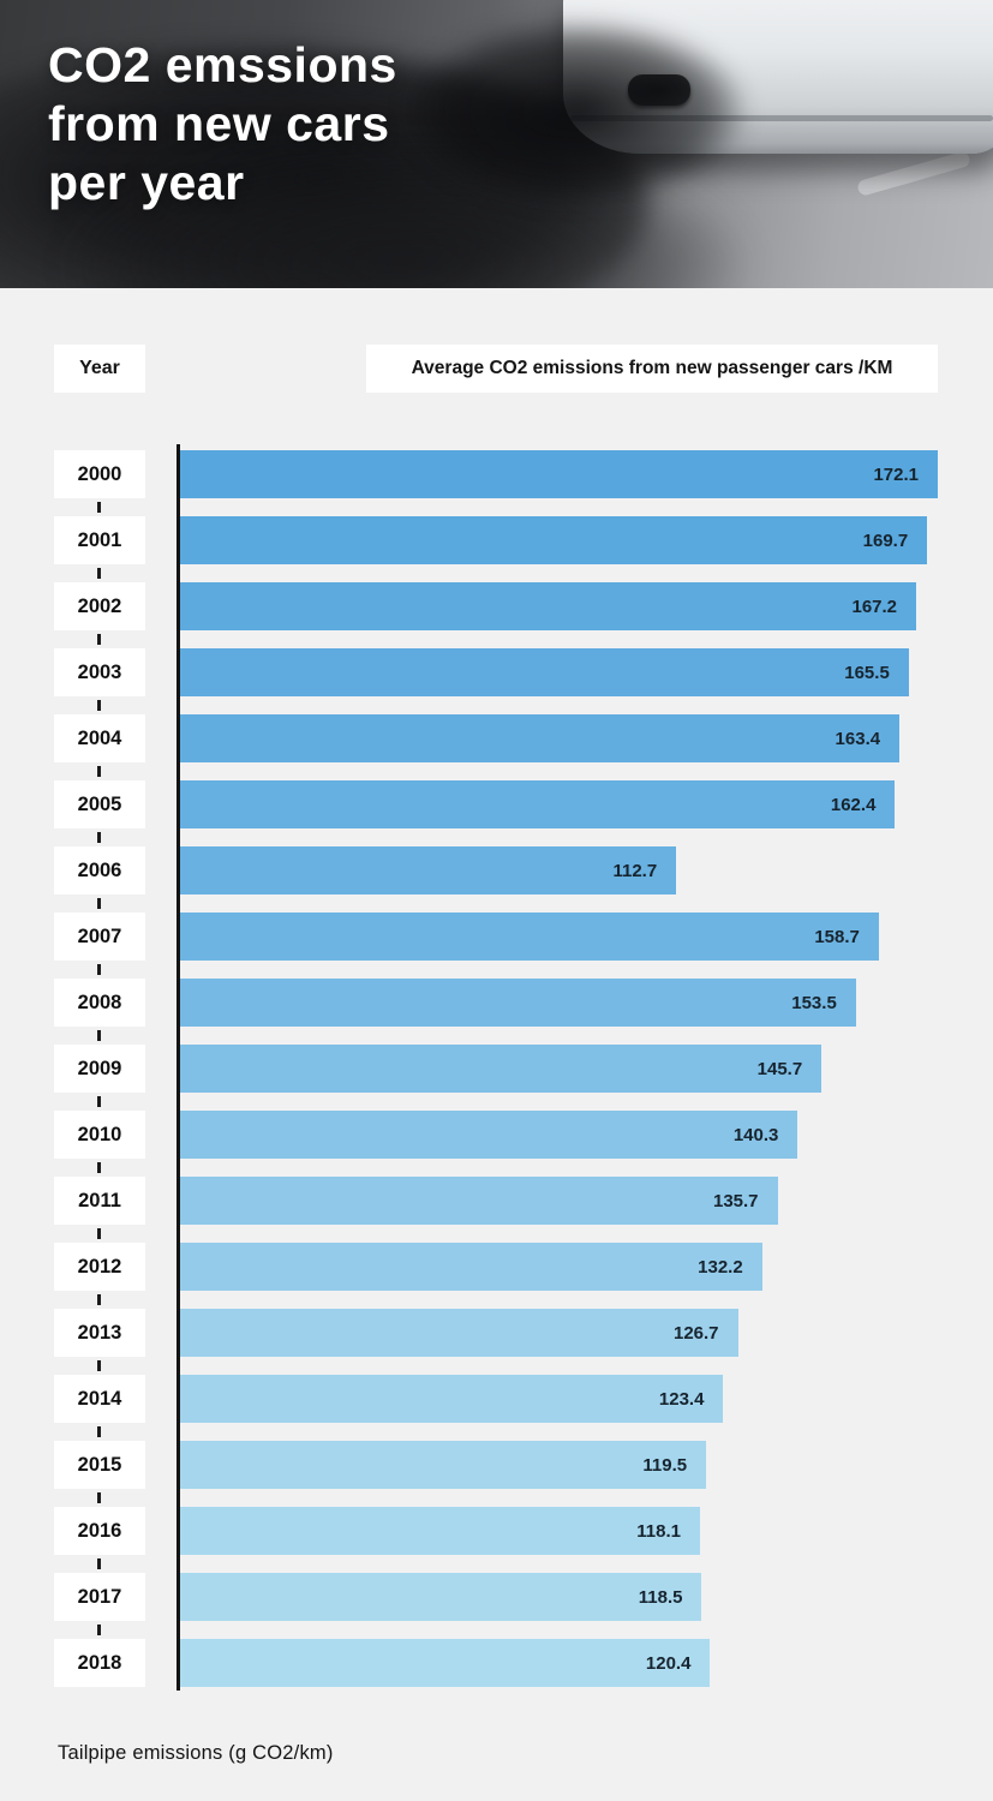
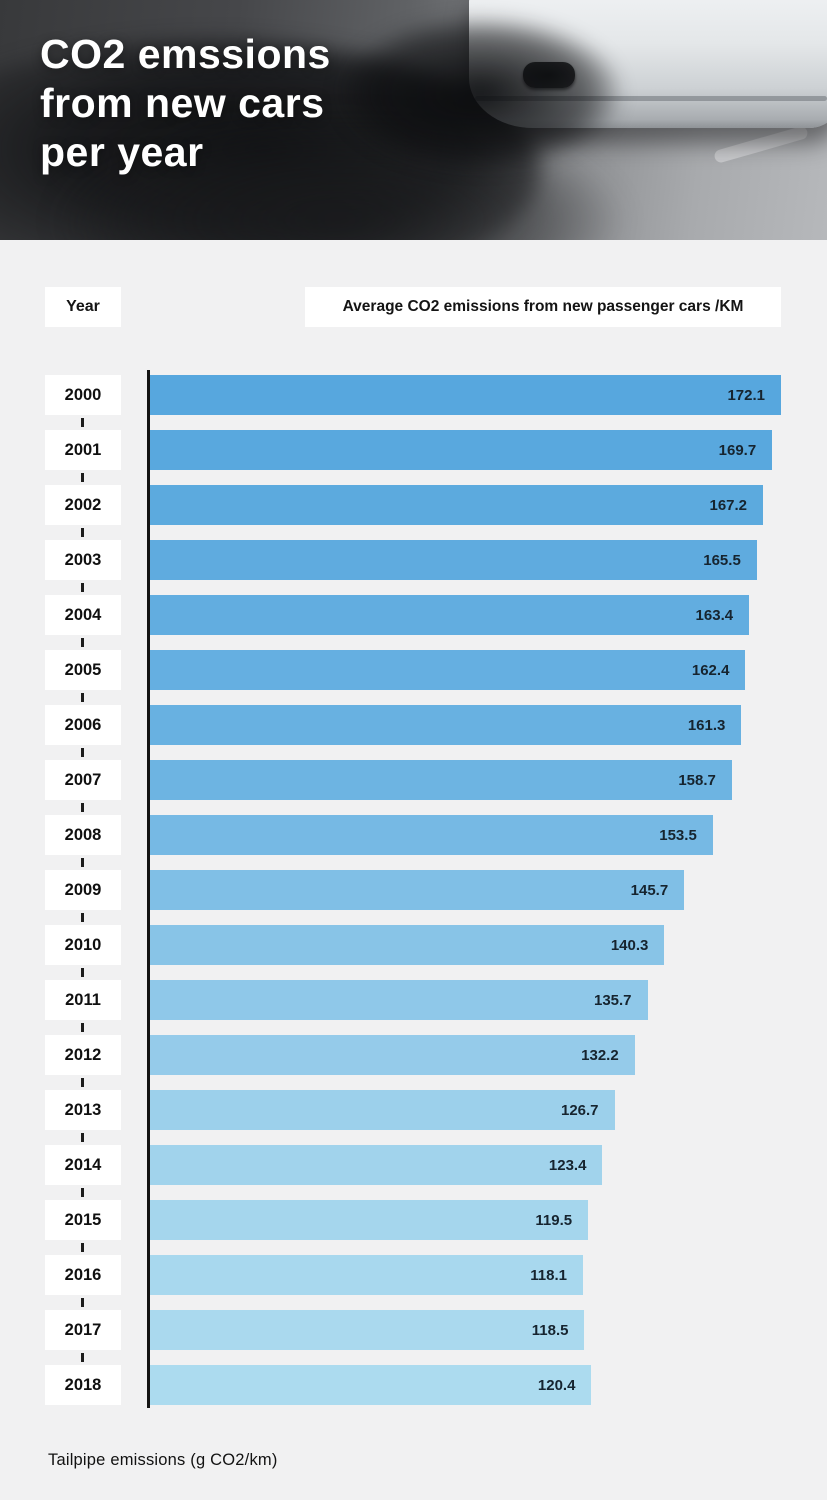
2006: 112.7 -> 161.3
